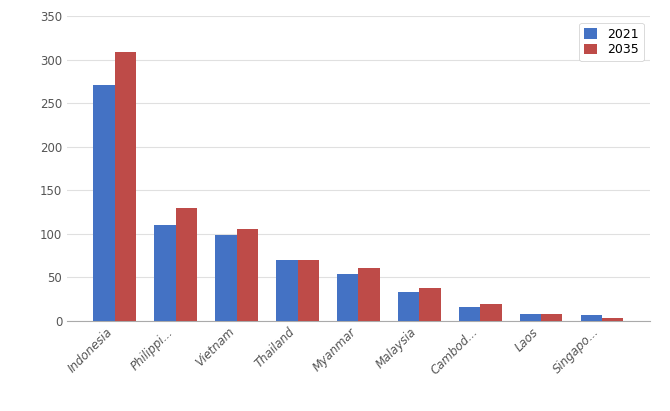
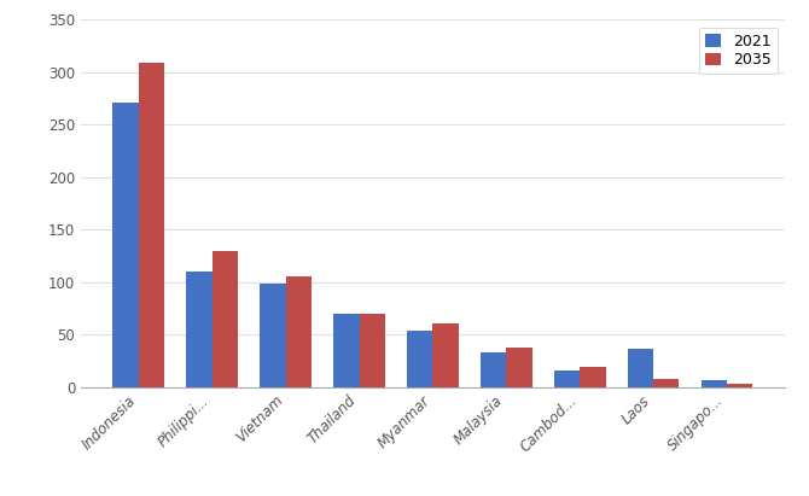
2021/Laos: 7 -> 36
